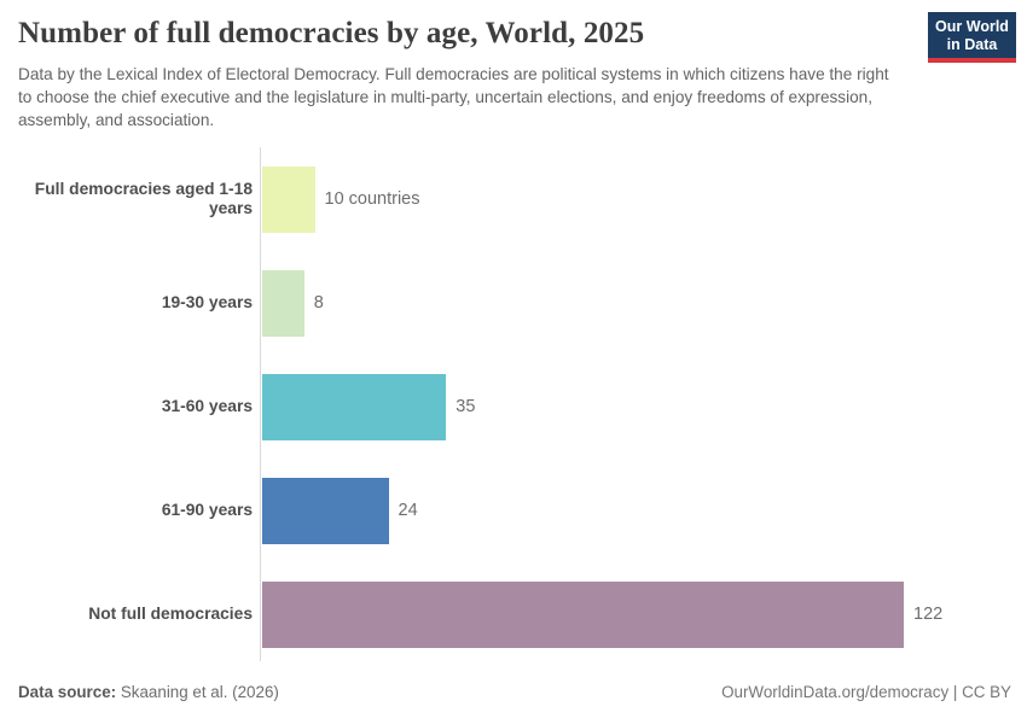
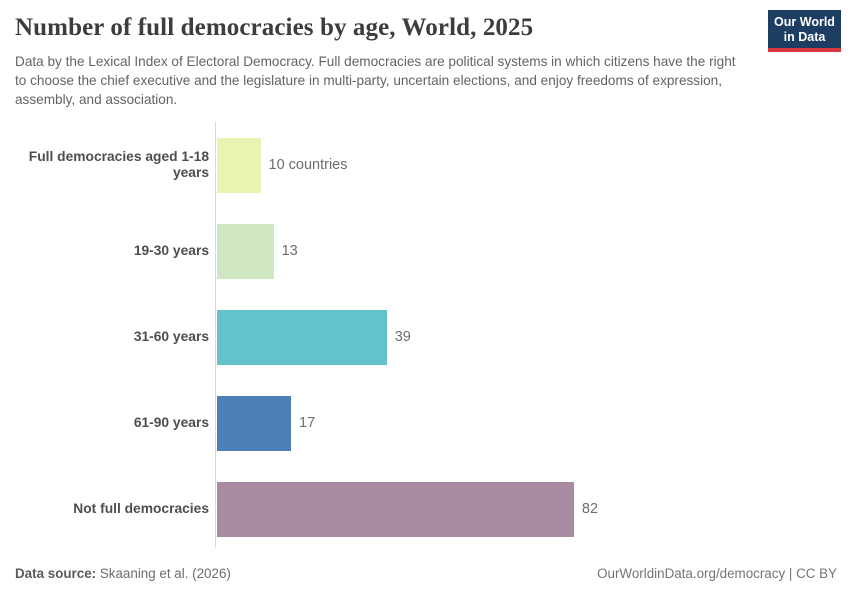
19-30 years: 8 -> 13
31-60 years: 35 -> 39
61-90 years: 24 -> 17
Not full democracies: 122 -> 82
